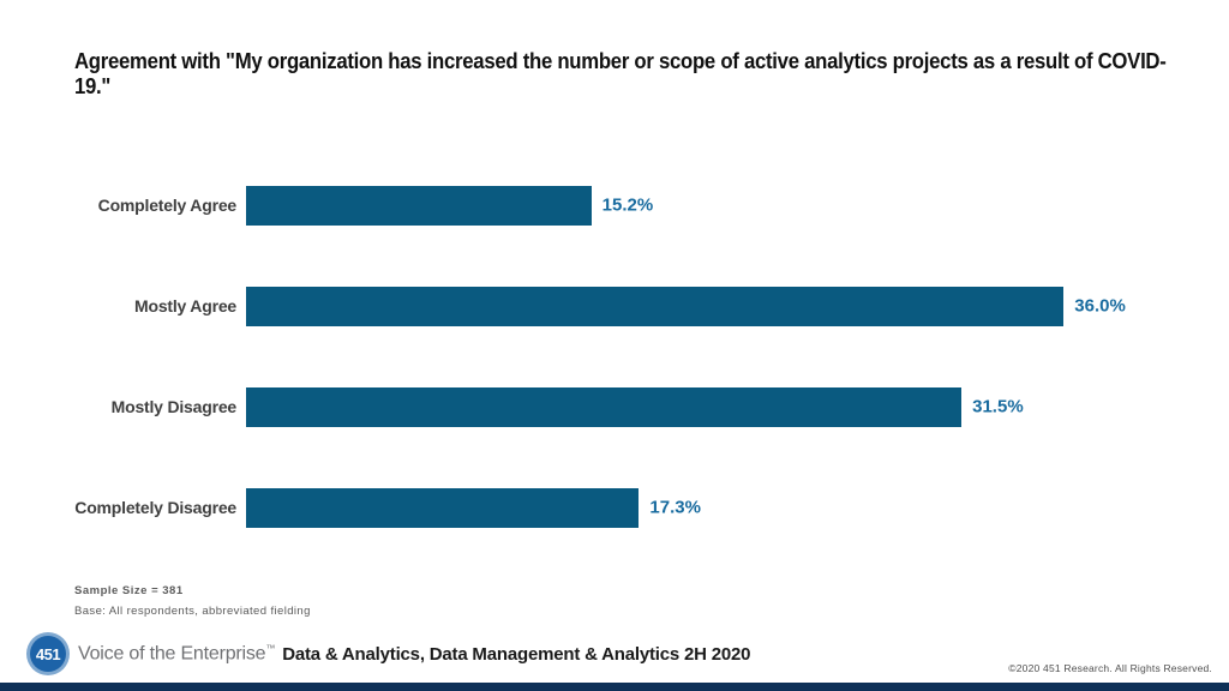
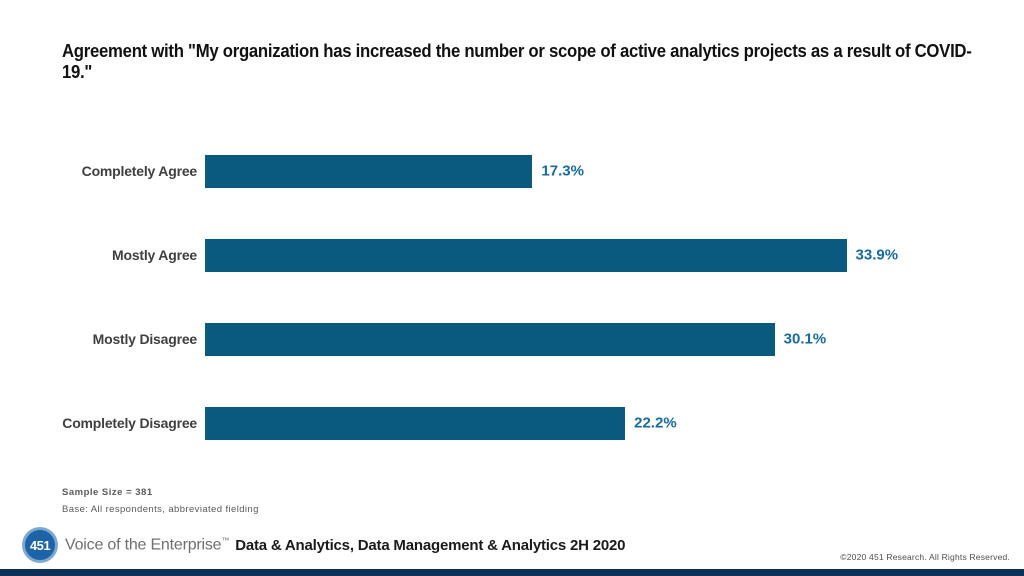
Completely Agree: 15.2% -> 17.3%
Mostly Agree: 36.0% -> 33.9%
Mostly Disagree: 31.5% -> 30.1%
Completely Disagree: 17.3% -> 22.2%
